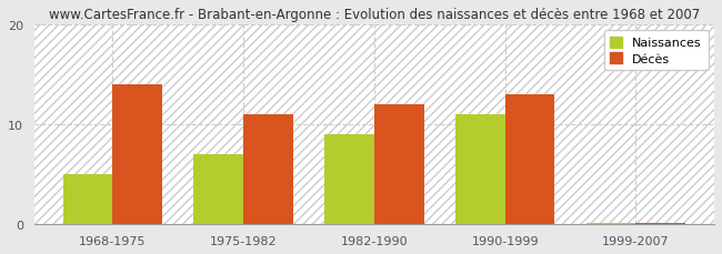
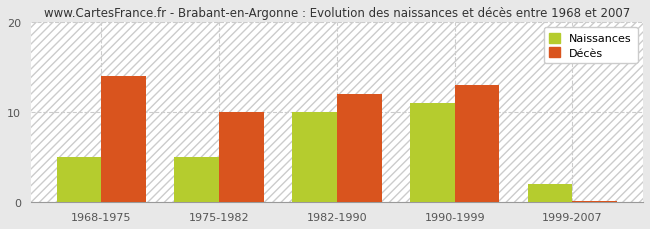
Naissances/1975-1982: 7.0 -> 5.0
Décès/1975-1982: 11.0 -> 10.0
Naissances/1982-1990: 9.0 -> 10.0
Naissances/1999-2007: 0.2 -> 2.0
